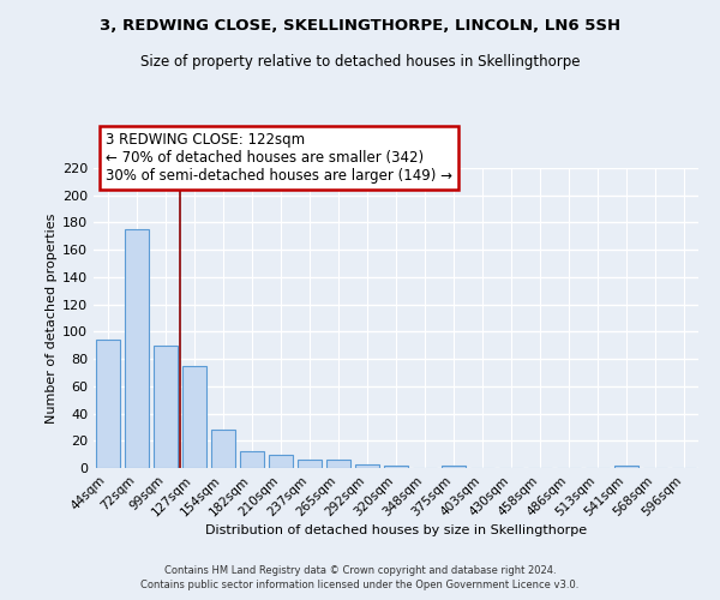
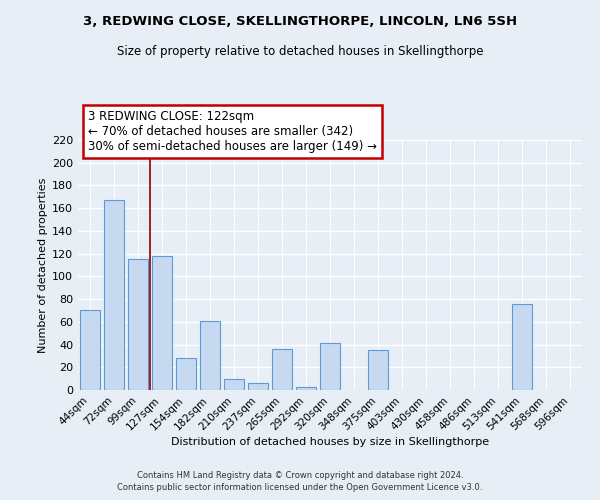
44sqm: 94 -> 70
72sqm: 175 -> 167
99sqm: 90 -> 115
127sqm: 75 -> 118
182sqm: 12 -> 61
265sqm: 6 -> 36
320sqm: 2 -> 41
375sqm: 2 -> 35
541sqm: 2 -> 76
